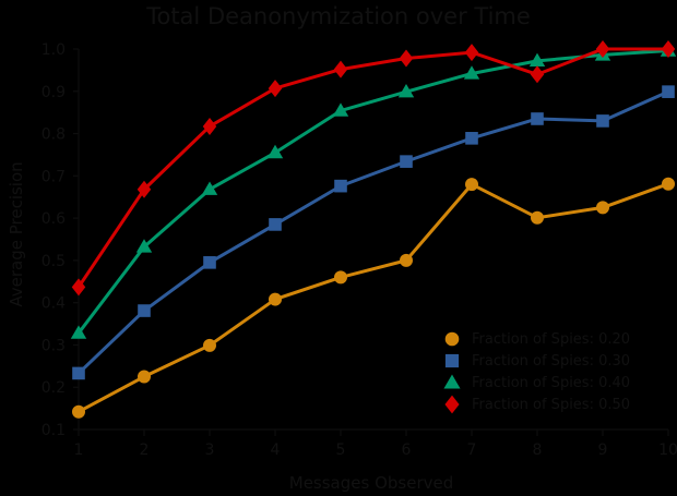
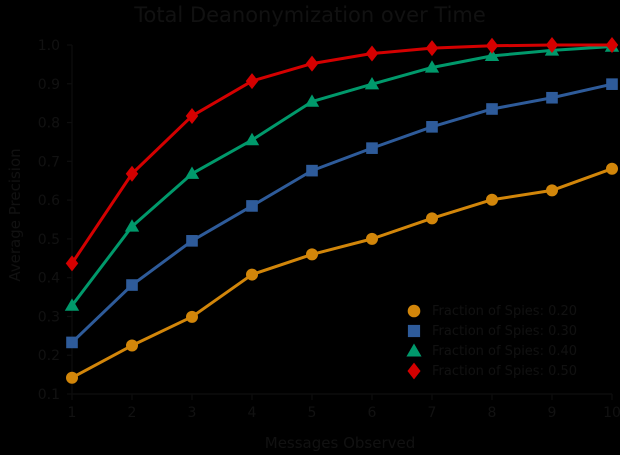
Fraction of Spies: 0.20/7: 0.68 -> 0.55
Fraction of Spies: 0.50/8: 0.94 -> 1.00
Fraction of Spies: 0.30/9: 0.83 -> 0.86
